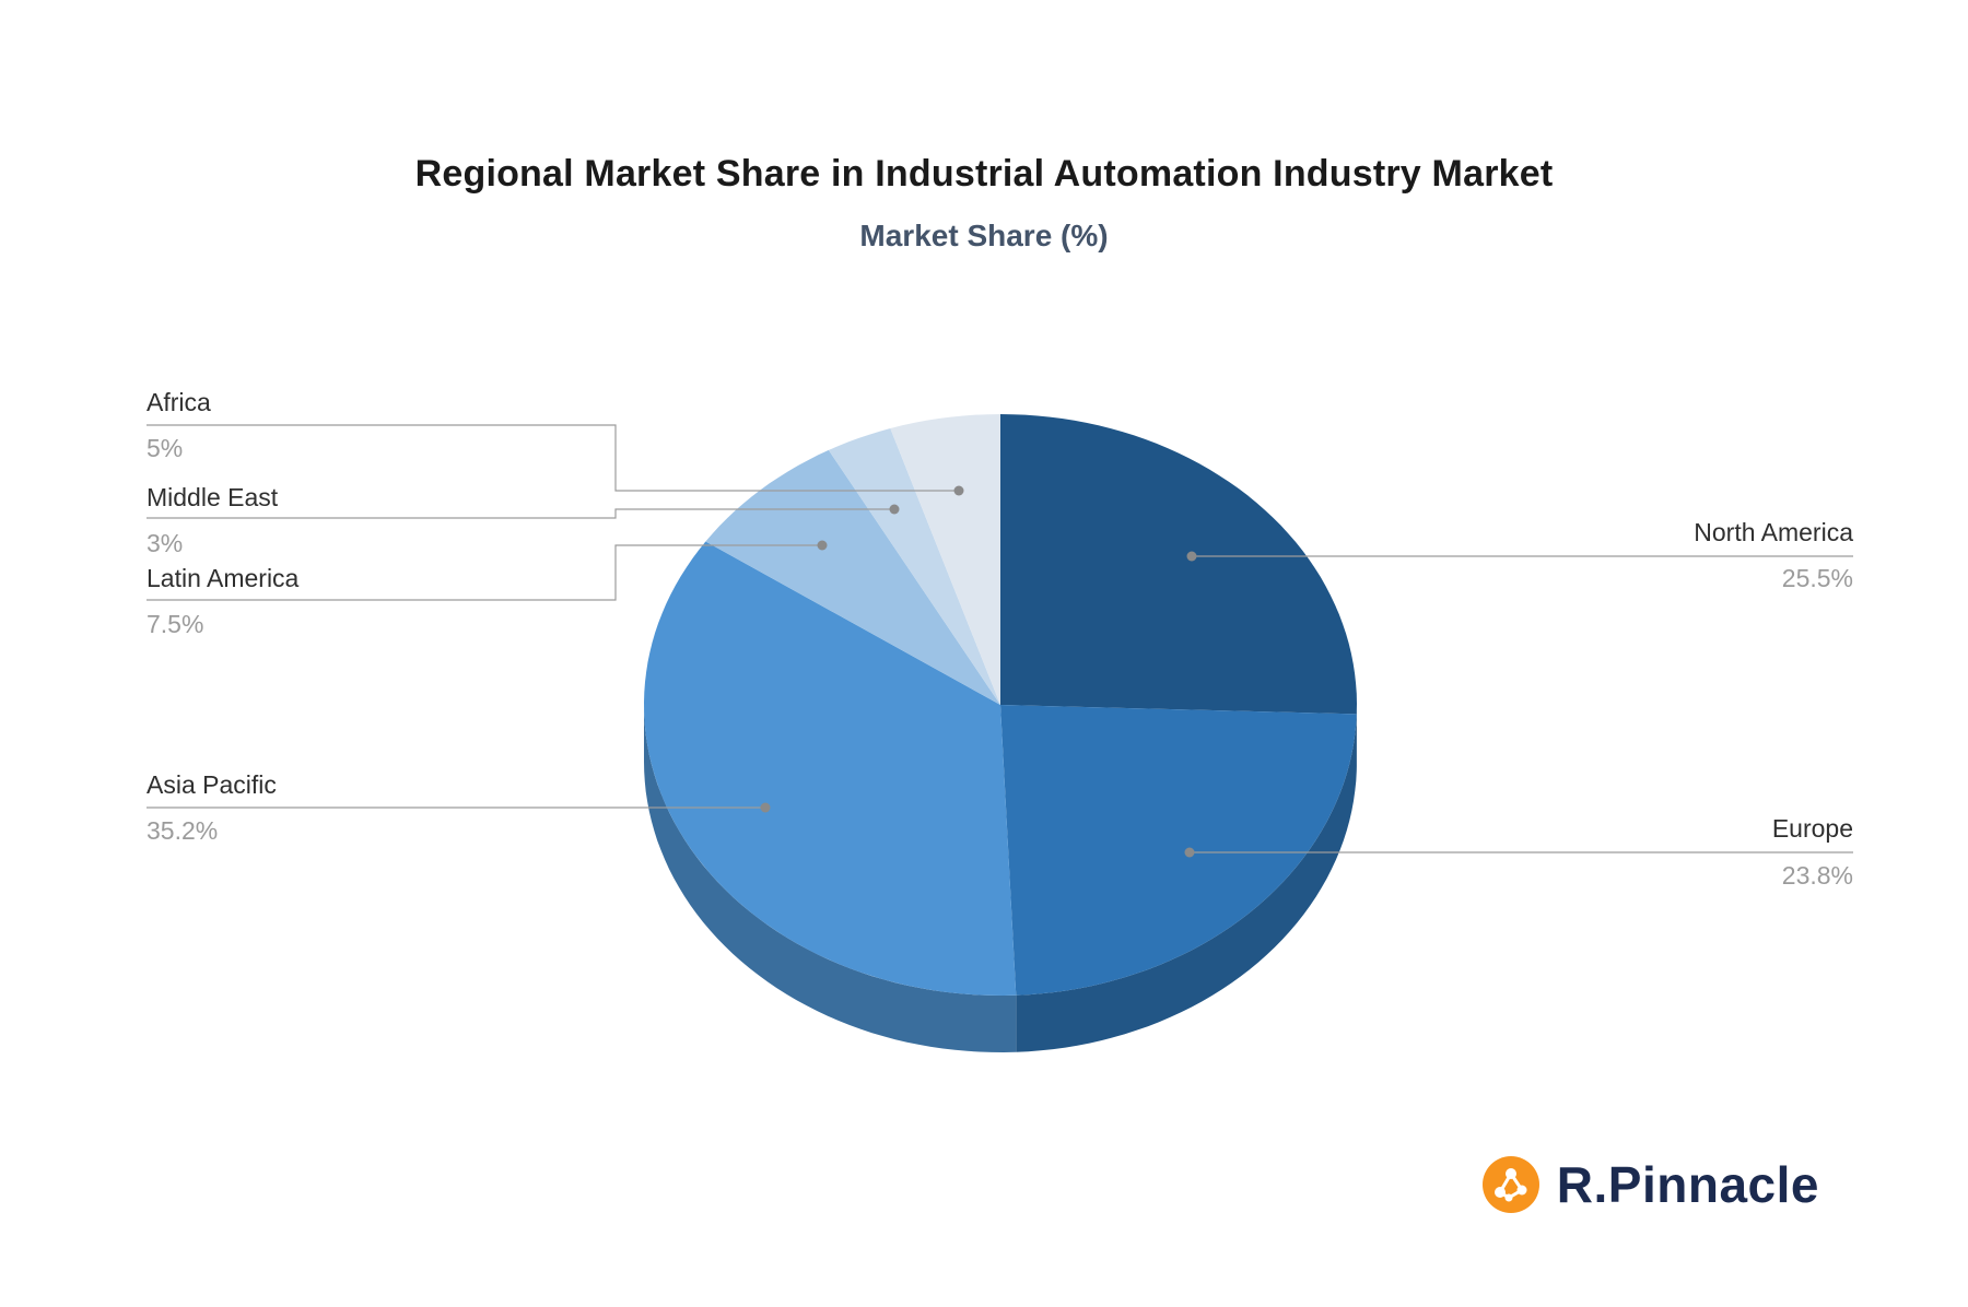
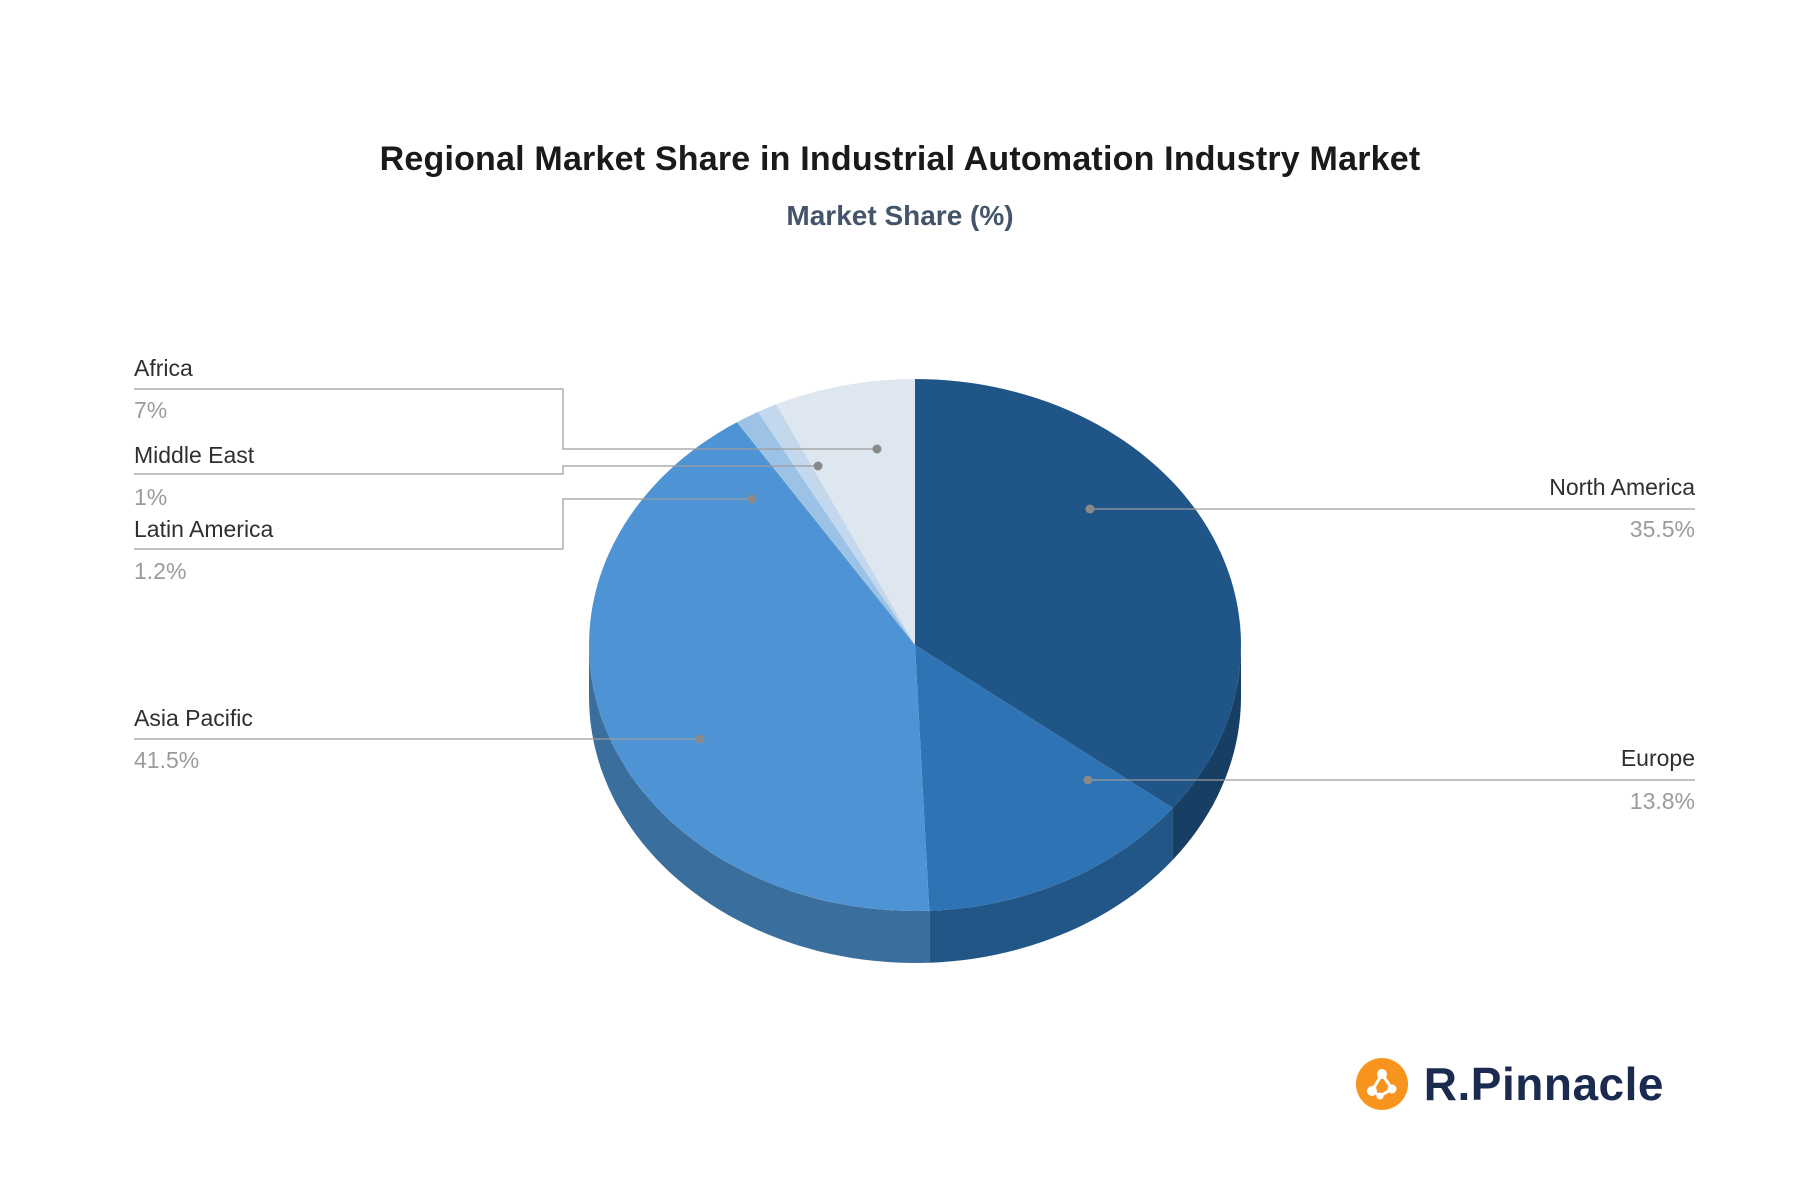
North America: 25.5% -> 35.5%
Europe: 23.8% -> 13.8%
Asia Pacific: 35.2% -> 41.5%
Latin America: 7.5% -> 1.2%
Middle East: 3% -> 1%
Africa: 5% -> 7%
